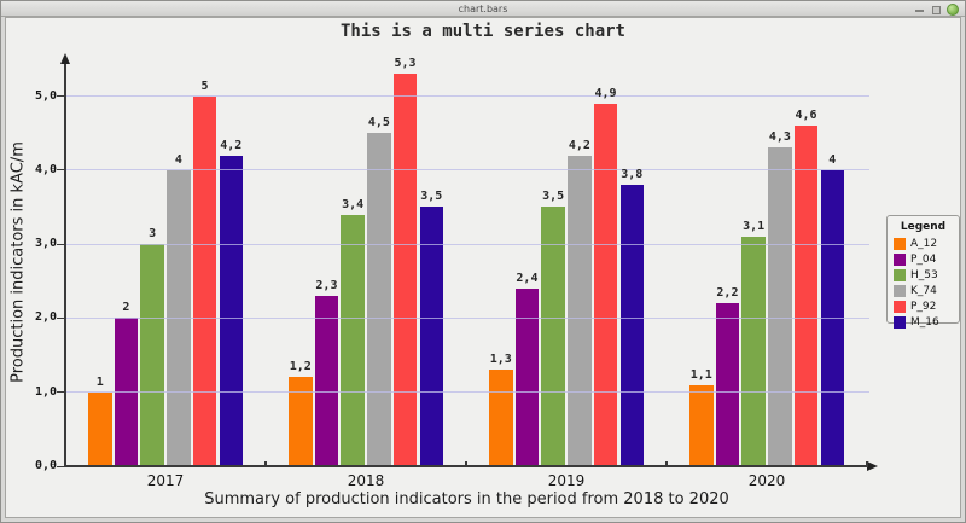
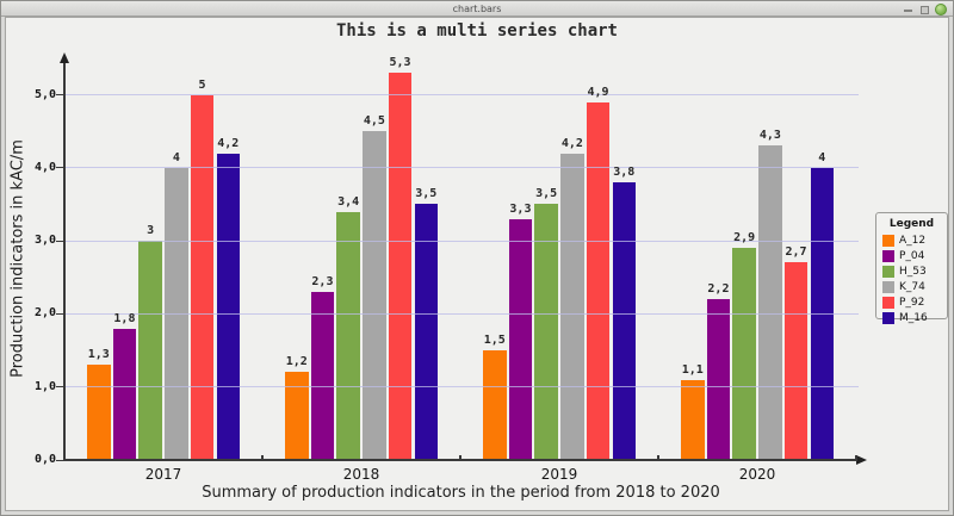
A_12/2017: 1 -> 1,3
P_04/2017: 2 -> 1,8
A_12/2019: 1,3 -> 1,5
P_04/2019: 2,4 -> 3,3
H_53/2020: 3,1 -> 2,9
P_92/2020: 4,6 -> 2,7
